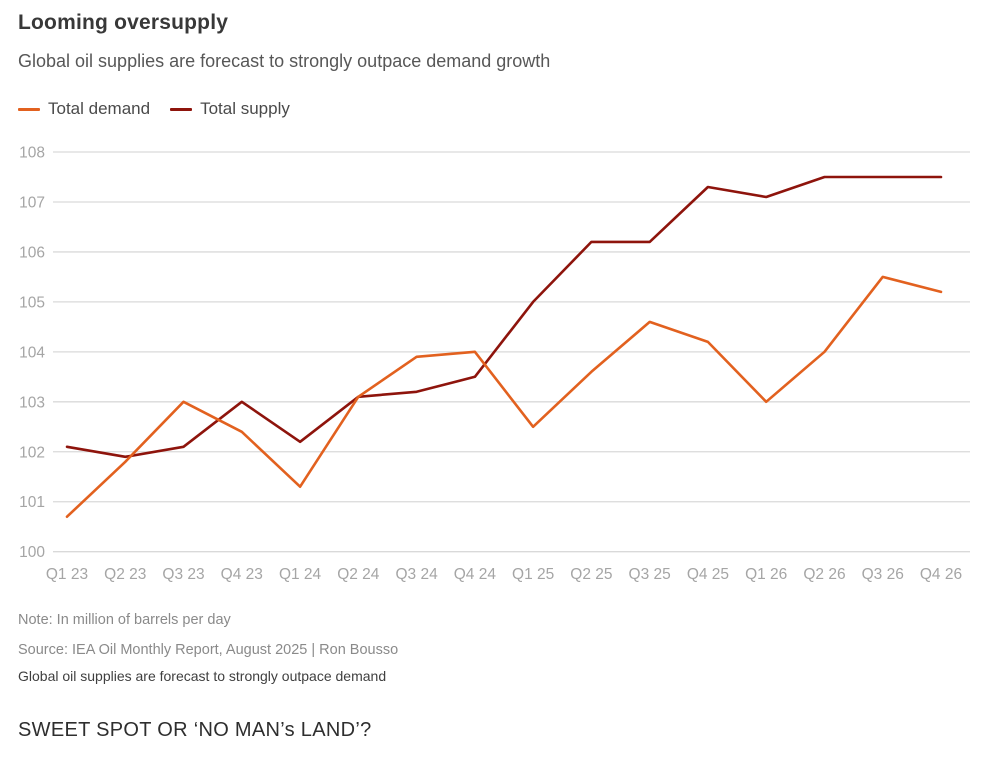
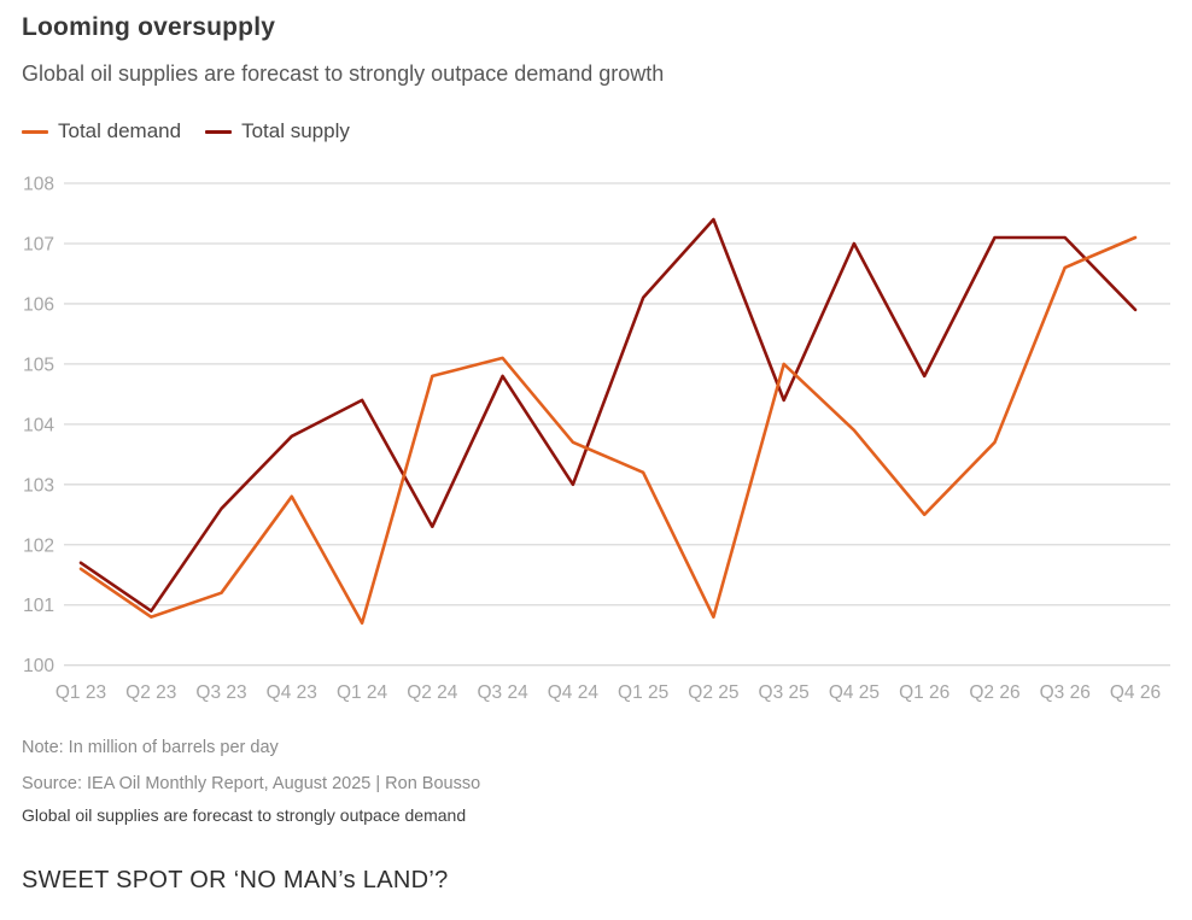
Total demand/Q1 23: 100.7 -> 101.6
Total supply/Q1 23: 102.1 -> 101.7
Total demand/Q2 23: 101.8 -> 100.8
Total supply/Q2 23: 101.9 -> 100.9
Total demand/Q3 23: 103.0 -> 101.2
Total supply/Q3 23: 102.1 -> 102.6
Total demand/Q4 23: 102.4 -> 102.8
Total supply/Q4 23: 103.0 -> 103.8
Total demand/Q1 24: 101.3 -> 100.7
Total supply/Q1 24: 102.2 -> 104.4
Total demand/Q2 24: 103.1 -> 104.8
Total supply/Q2 24: 103.1 -> 102.3
Total demand/Q3 24: 103.9 -> 105.1
Total supply/Q3 24: 103.2 -> 104.8
Total demand/Q4 24: 104.0 -> 103.7
Total supply/Q4 24: 103.5 -> 103.0
Total demand/Q1 25: 102.5 -> 103.2
Total supply/Q1 25: 105.0 -> 106.1
Total demand/Q2 25: 103.6 -> 100.8
Total supply/Q2 25: 106.2 -> 107.4
Total demand/Q3 25: 104.6 -> 105.0
Total supply/Q3 25: 106.2 -> 104.4
Total demand/Q4 25: 104.2 -> 103.9
Total supply/Q4 25: 107.3 -> 107.0
Total demand/Q1 26: 103.0 -> 102.5
Total supply/Q1 26: 107.1 -> 104.8
Total demand/Q2 26: 104.0 -> 103.7
Total supply/Q2 26: 107.5 -> 107.1
Total demand/Q3 26: 105.5 -> 106.6
Total supply/Q3 26: 107.5 -> 107.1
Total demand/Q4 26: 105.2 -> 107.1
Total supply/Q4 26: 107.5 -> 105.9
